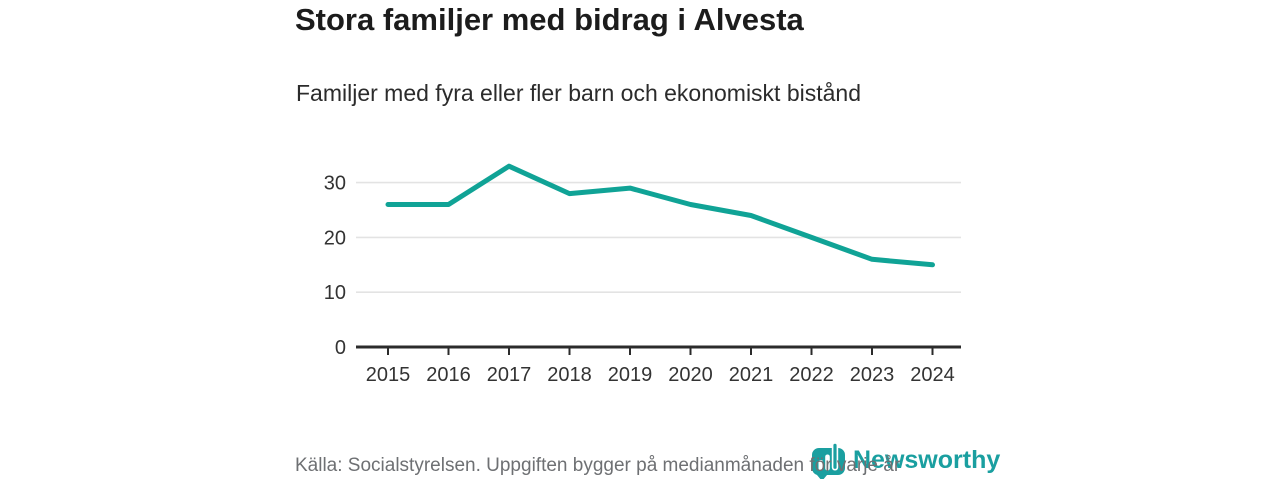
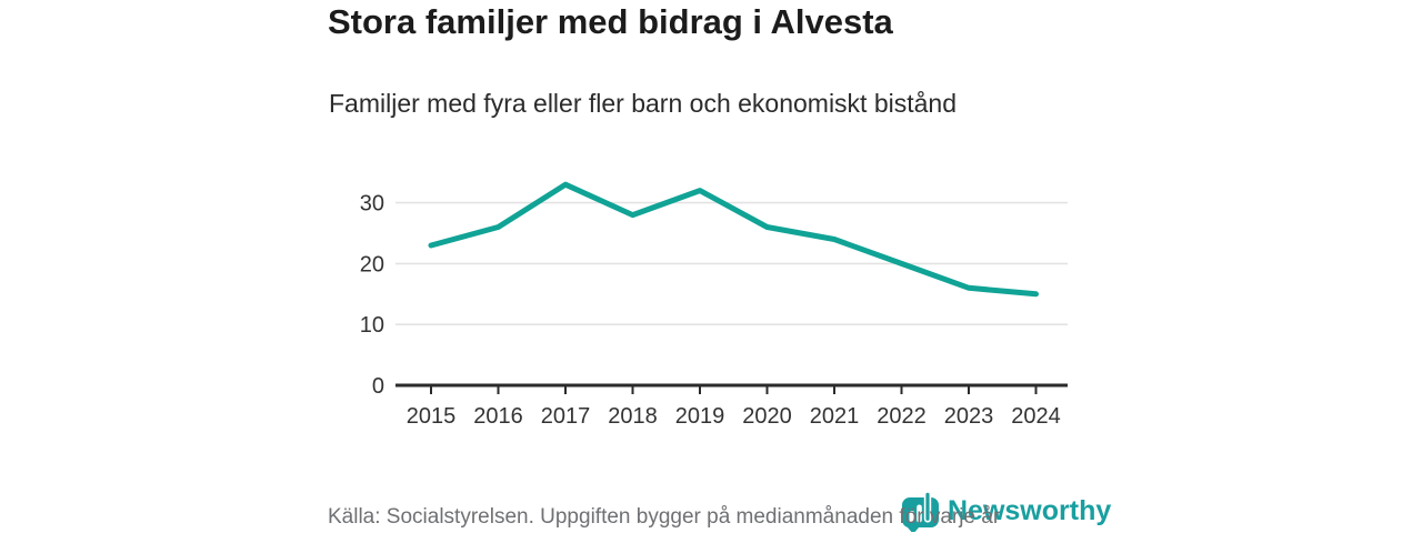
2015: 26 -> 23
2019: 29 -> 32
